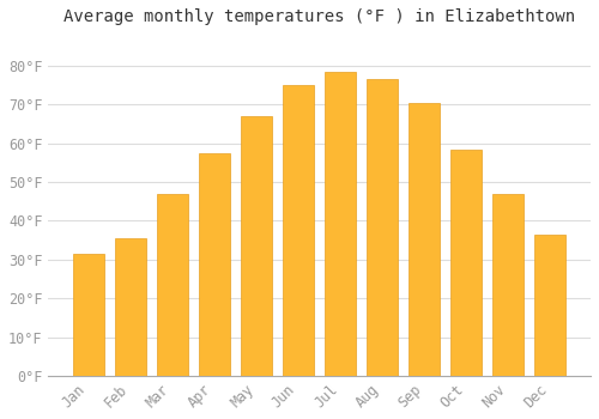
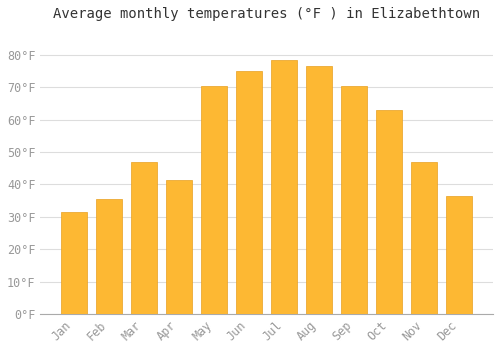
Apr: 57.5°F -> 41.5°F
May: 67.0°F -> 70.5°F
Oct: 58.5°F -> 63.0°F
